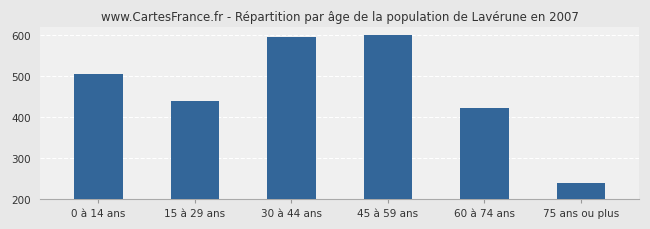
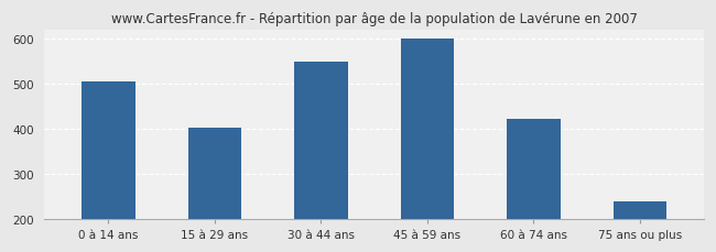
15 à 29 ans: 440 -> 403
30 à 44 ans: 595 -> 550
